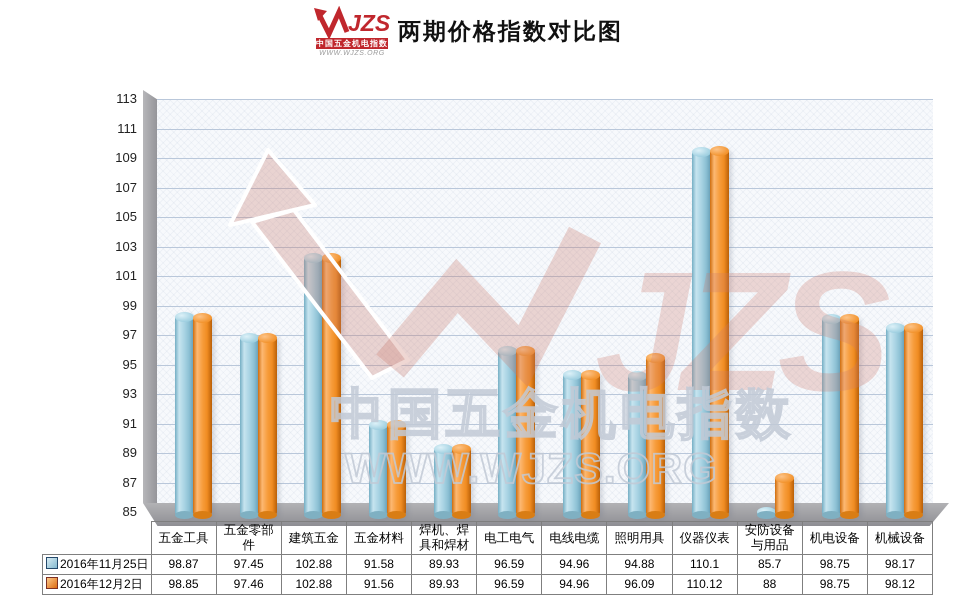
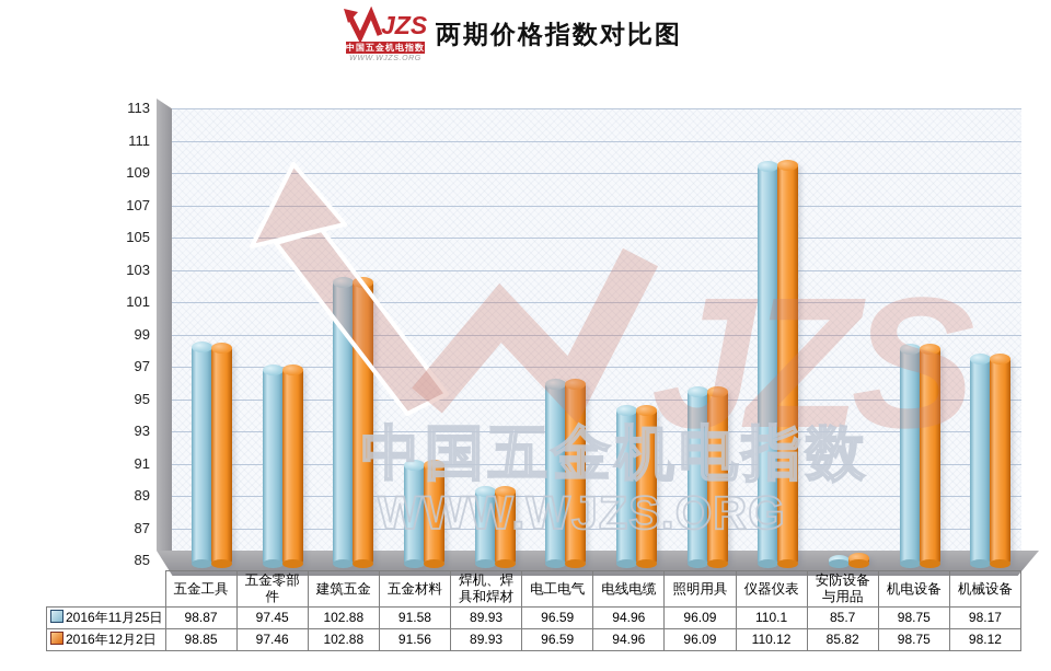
2016年11月25日/照明用具: 94.88 -> 96.09
2016年12月2日/安防设备与用品: 88 -> 85.82
